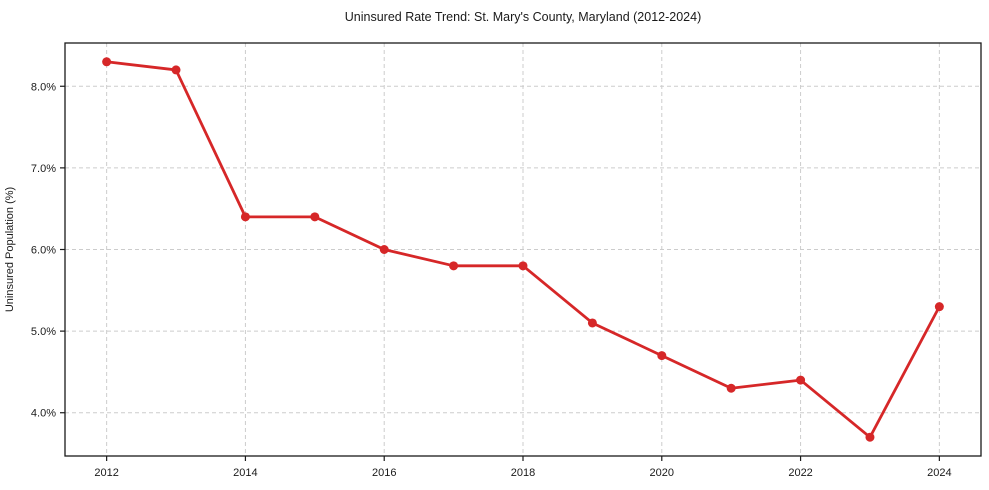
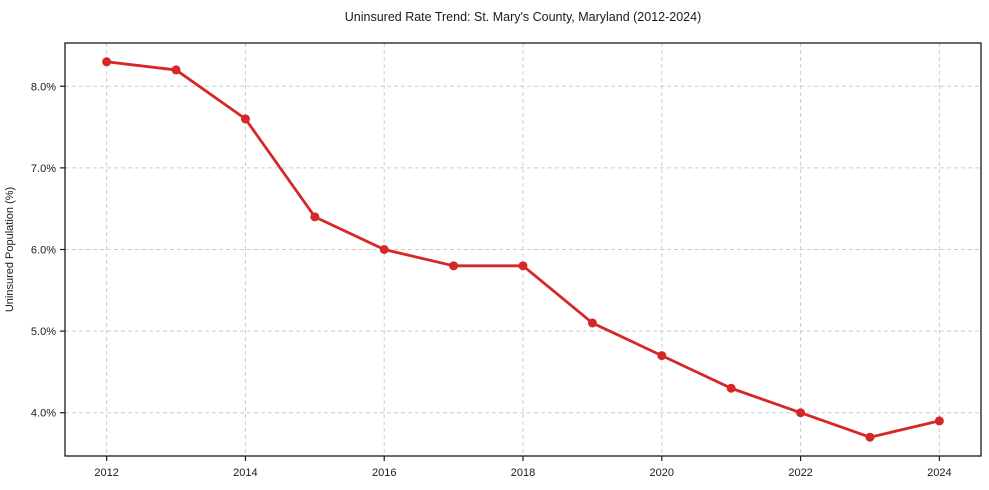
2014: 6.4% -> 7.6%
2022: 4.4% -> 4.0%
2024: 5.3% -> 3.9%
